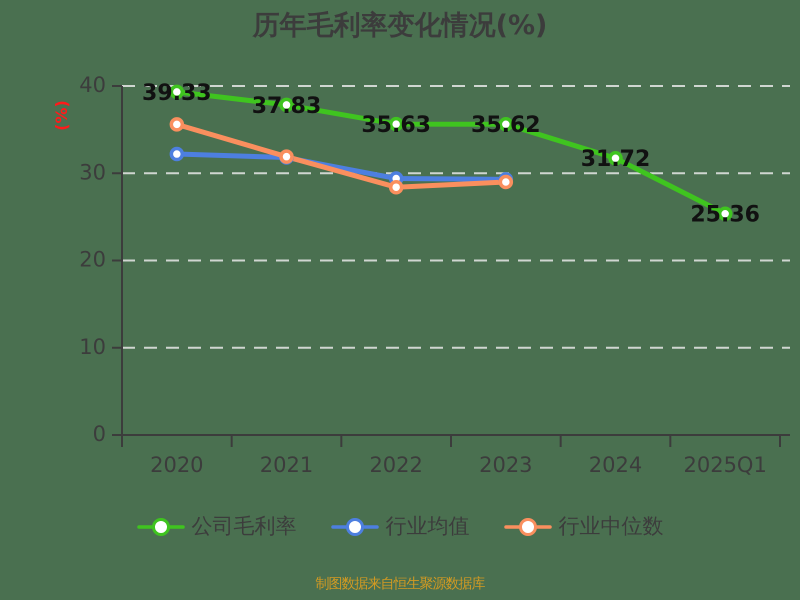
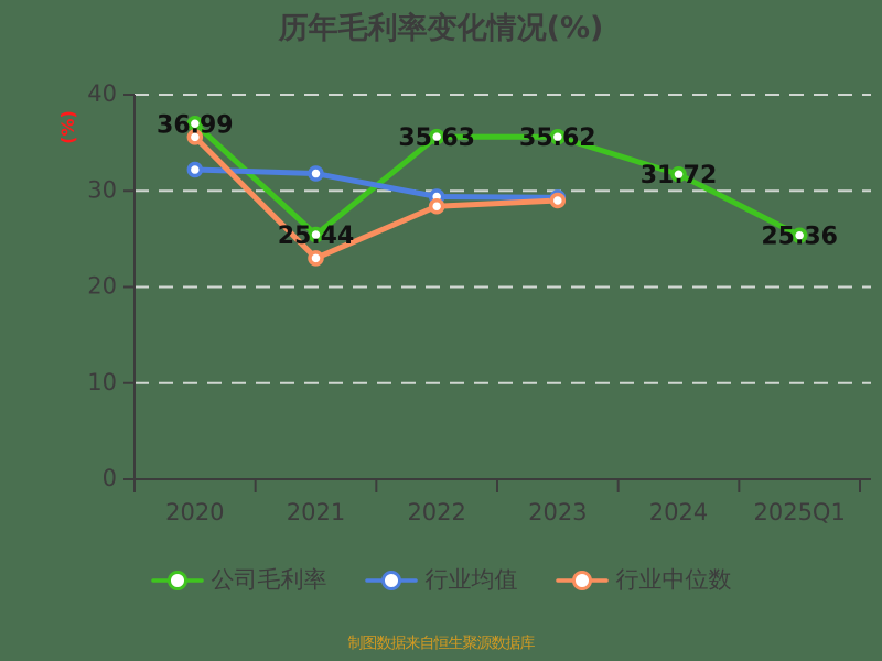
公司毛利率/2020: 39.33 -> 36.99
公司毛利率/2021: 37.83 -> 25.44
行业中位数/2021: 32 -> 23
